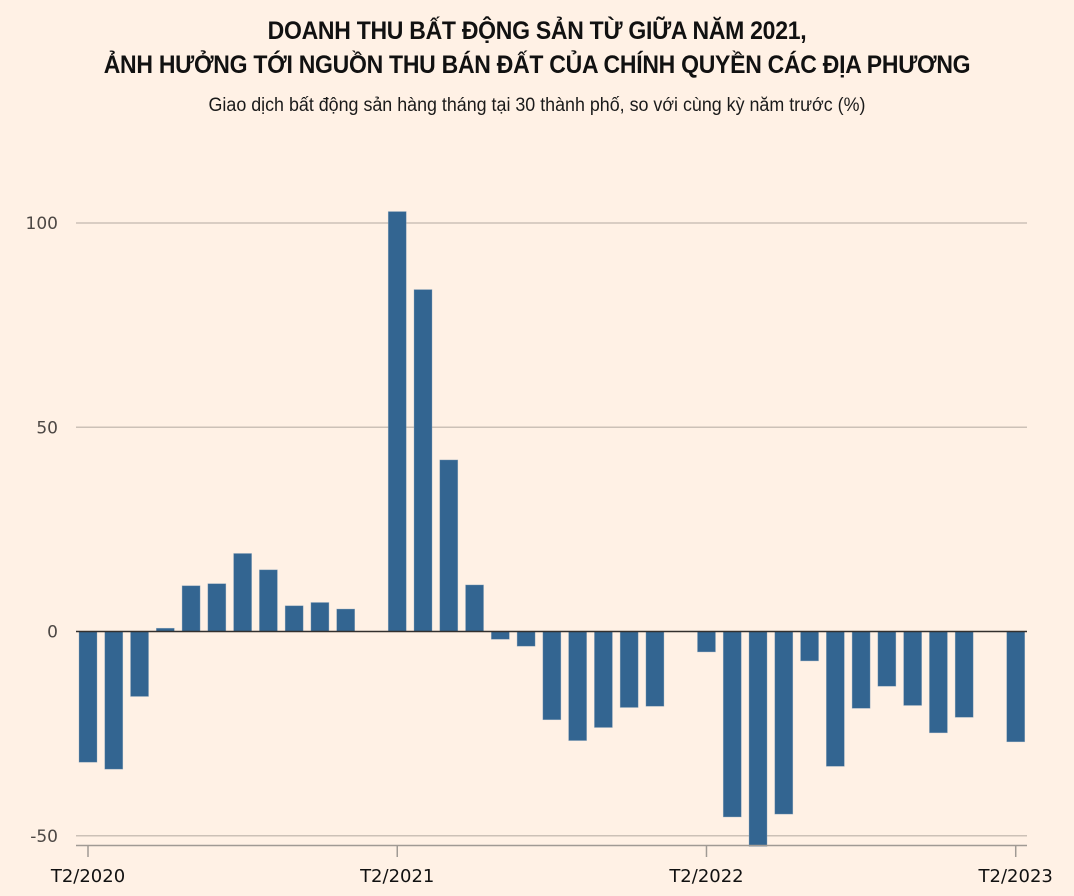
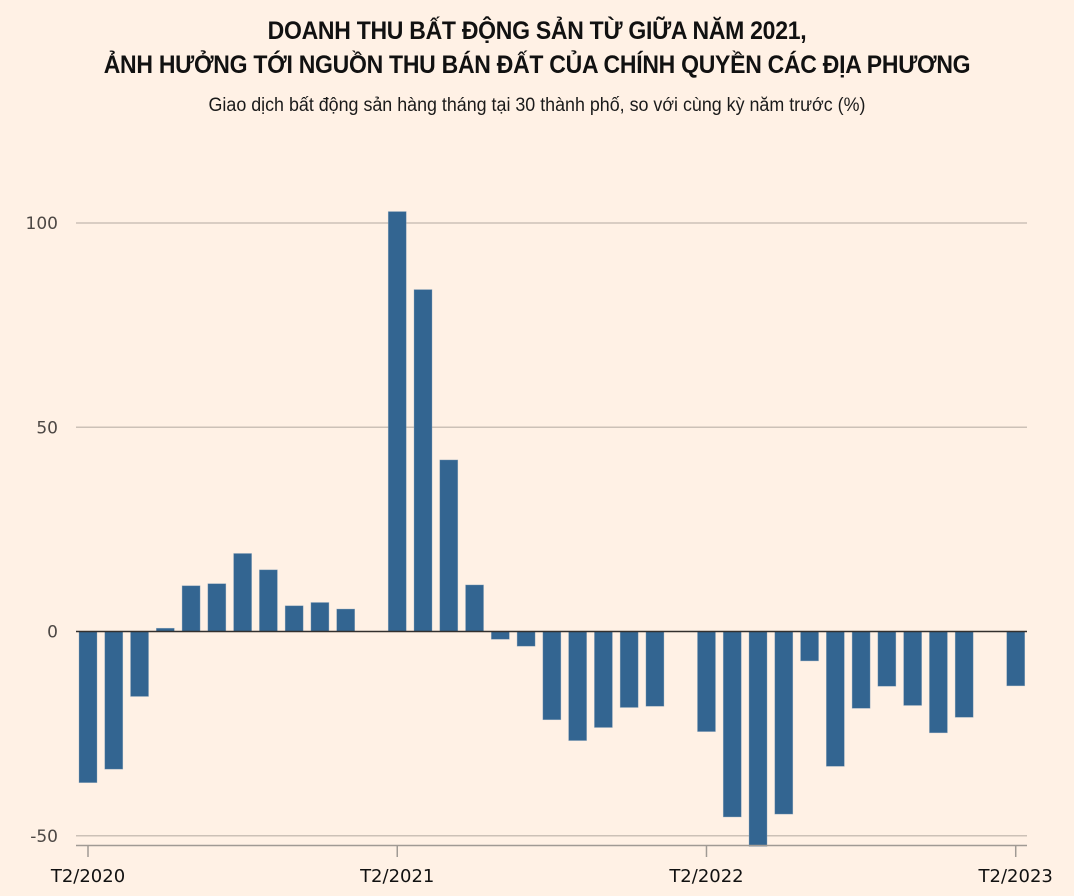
T2/2020: -32 -> -37
T2/2022: -5 -> -24
T2/2023: -27 -> -13
